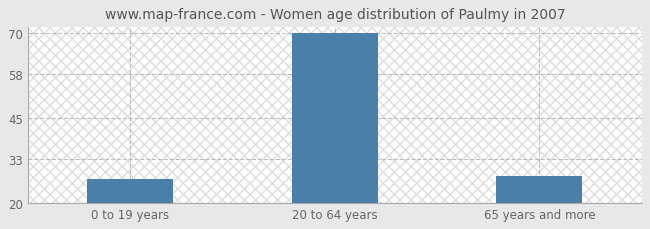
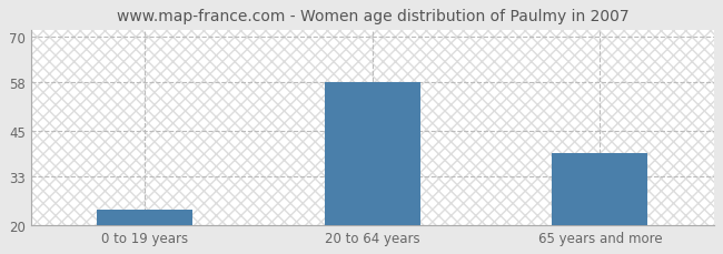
0 to 19 years: 27 -> 24
20 to 64 years: 70 -> 58
65 years and more: 28 -> 39
